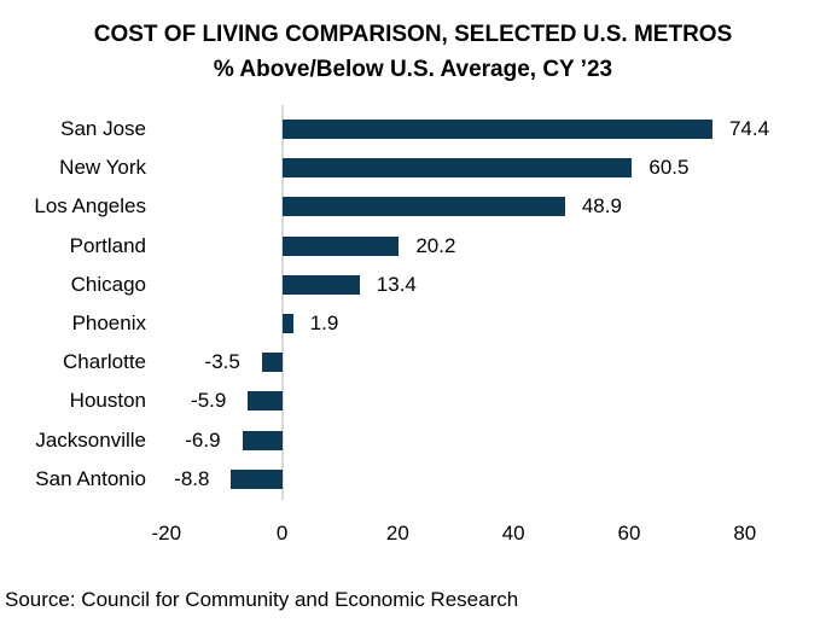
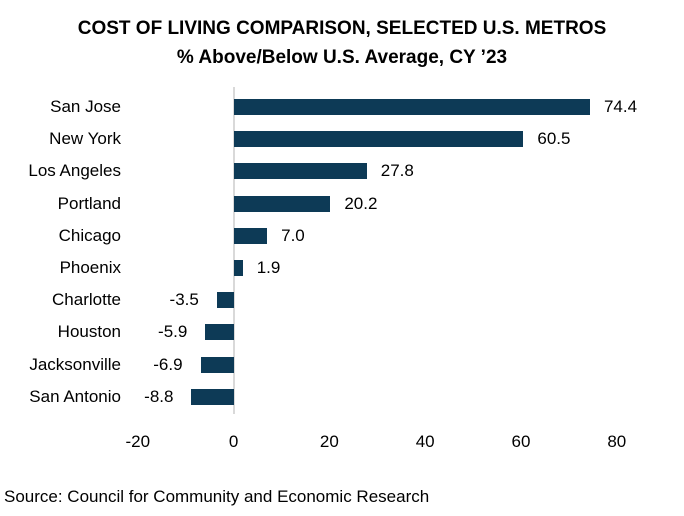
Los Angeles: 48.9 -> 27.8
Chicago: 13.4 -> 7.0
